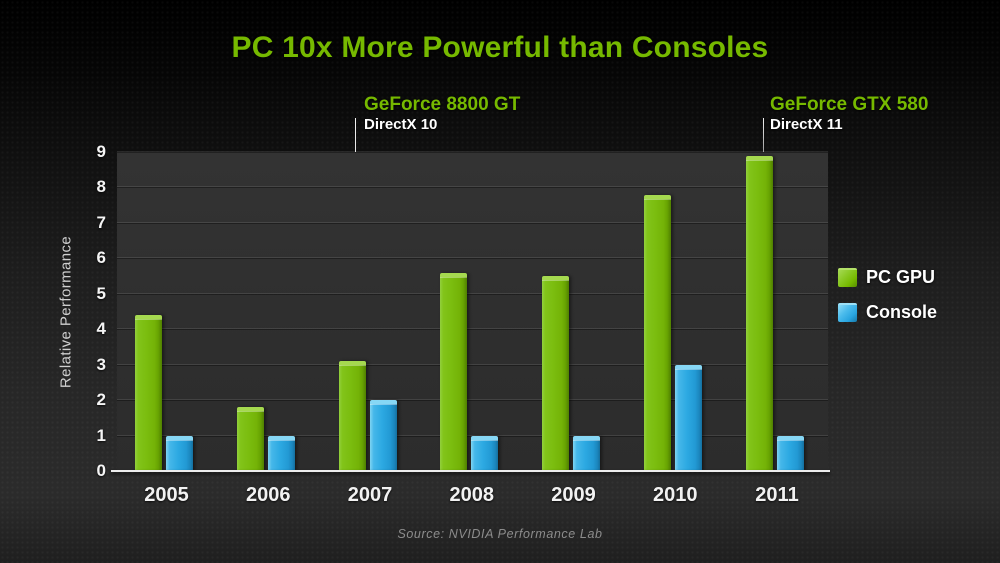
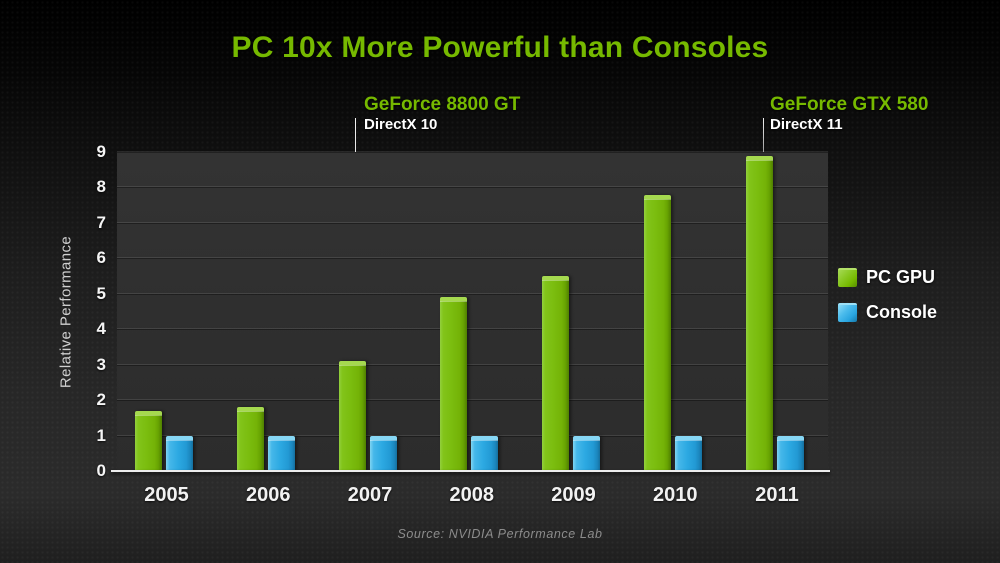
PC GPU/2005: 4.4 -> 1.7
Console/2007: 2 -> 1
PC GPU/2008: 5.6 -> 4.9
Console/2010: 3 -> 1
